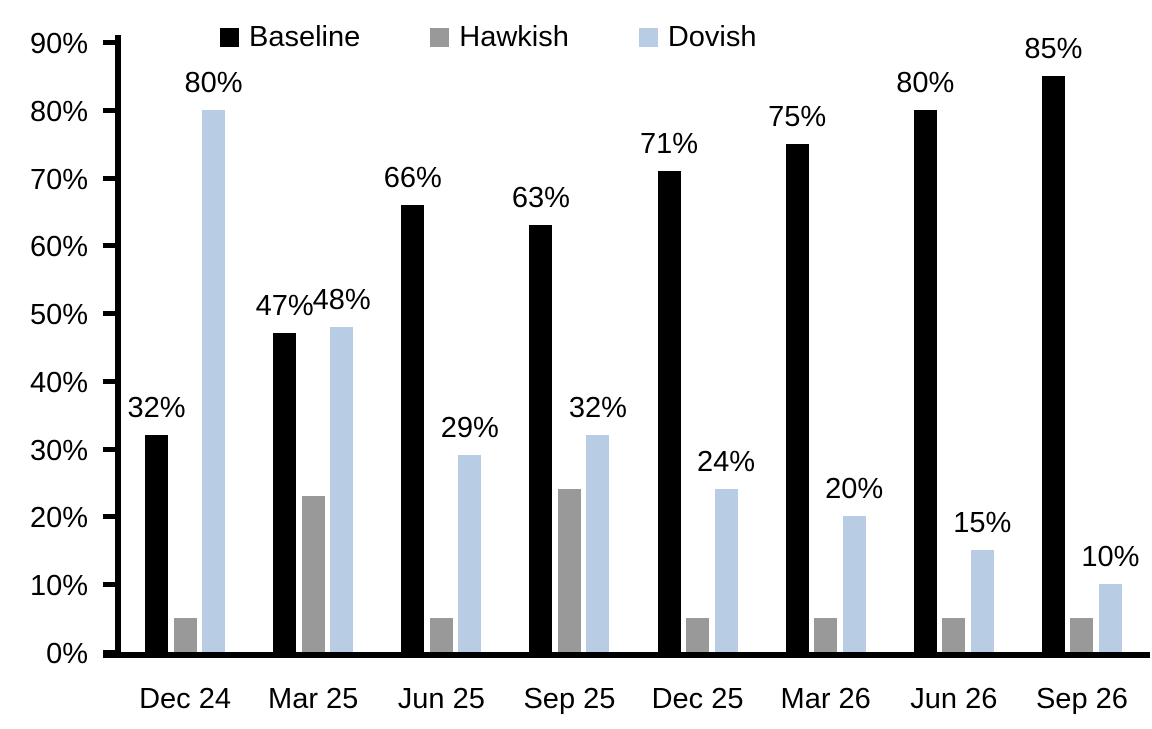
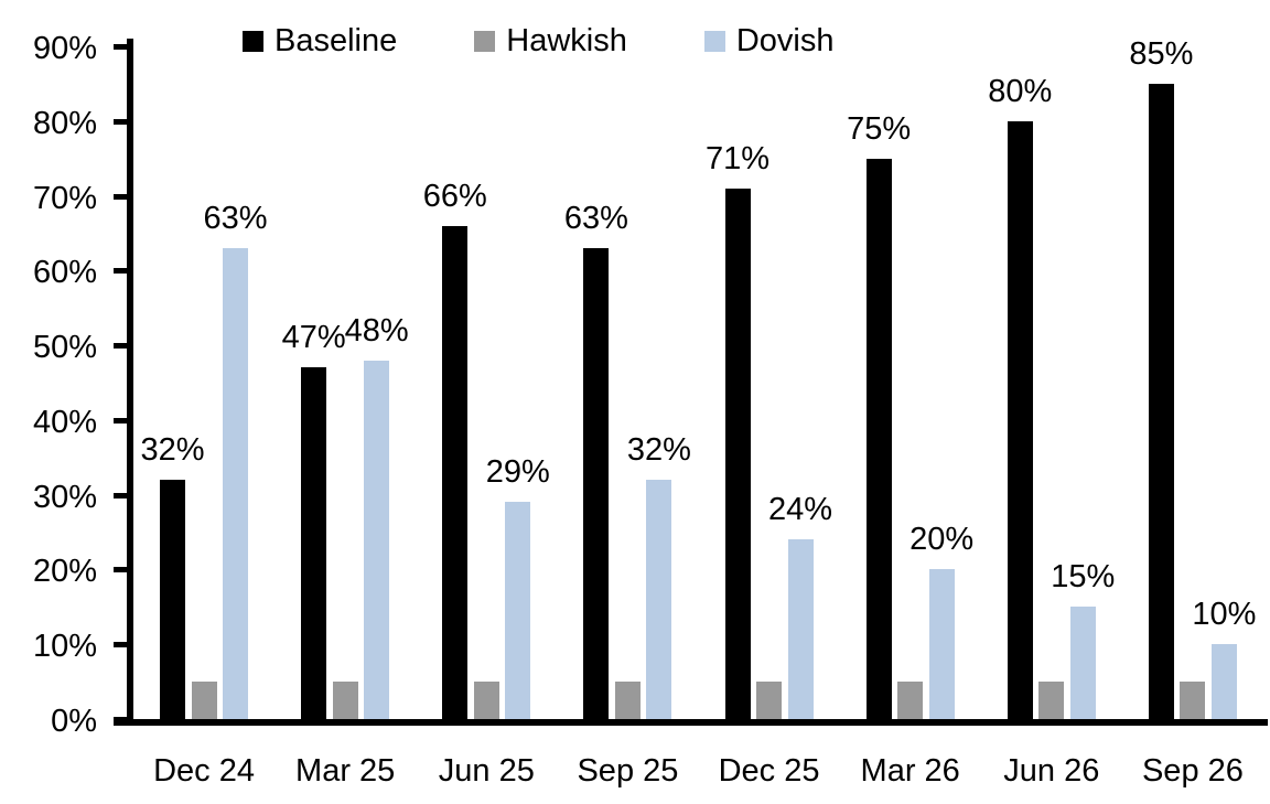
Dovish/Dec 24: 80% -> 63%
Hawkish/Mar 25: 23% -> 5%
Hawkish/Sep 25: 24% -> 5%
